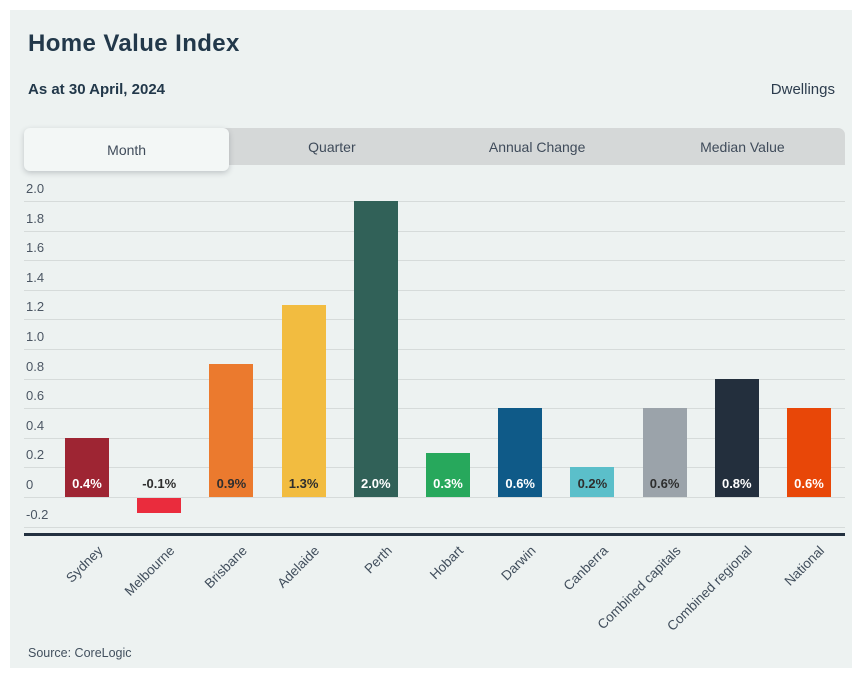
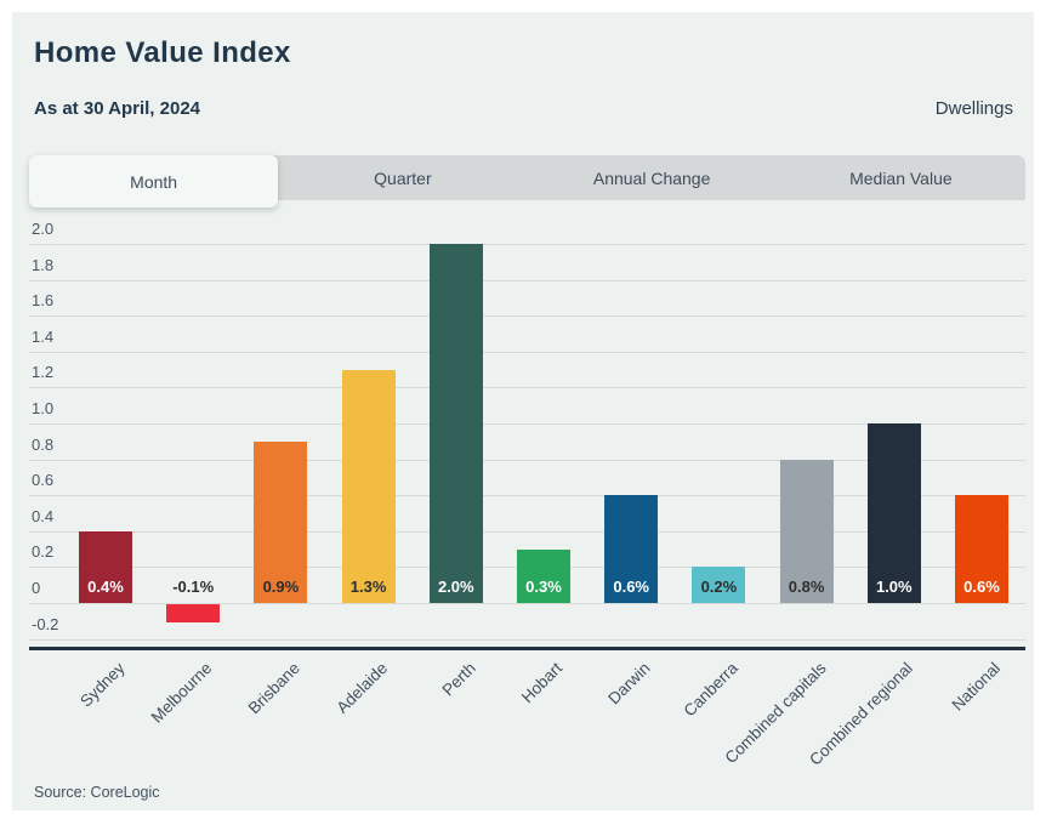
Combined capitals: 0.6% -> 0.8%
Combined regional: 0.8% -> 1.0%
